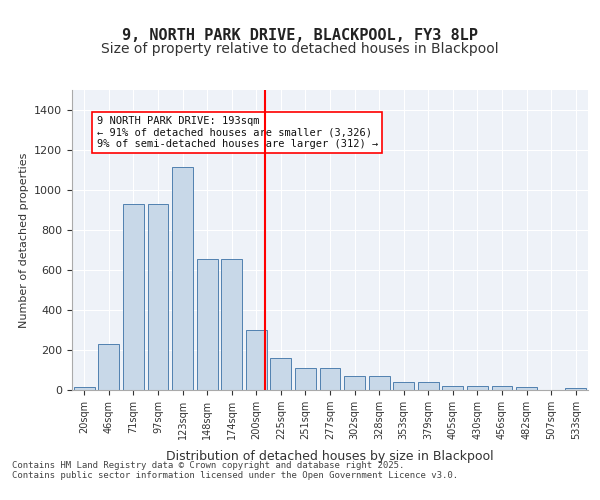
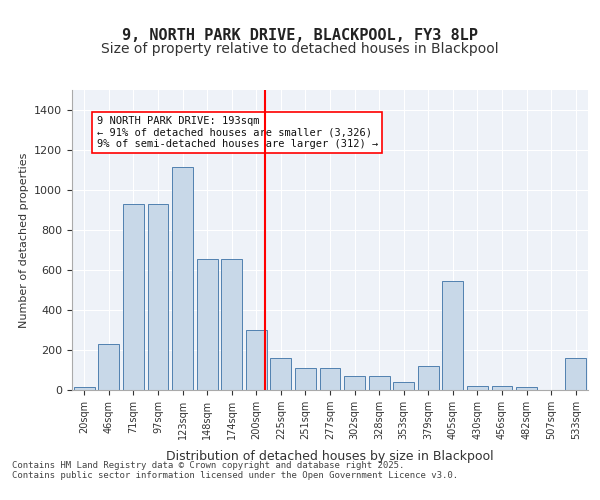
379sqm: 38 -> 120
405sqm: 22 -> 545
533sqm: 8 -> 160
